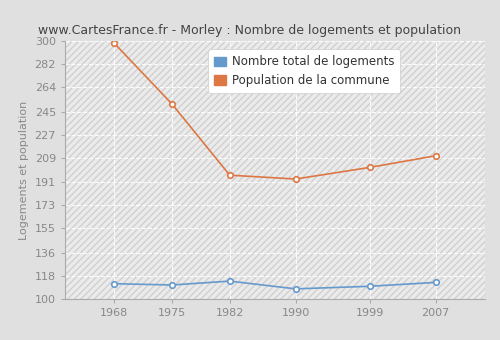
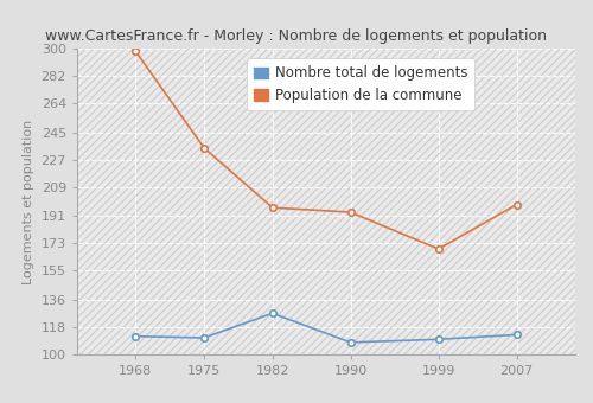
Population de la commune/1975: 251 -> 235
Nombre total de logements/1982: 114 -> 127
Population de la commune/1999: 202 -> 169
Population de la commune/2007: 211 -> 198
